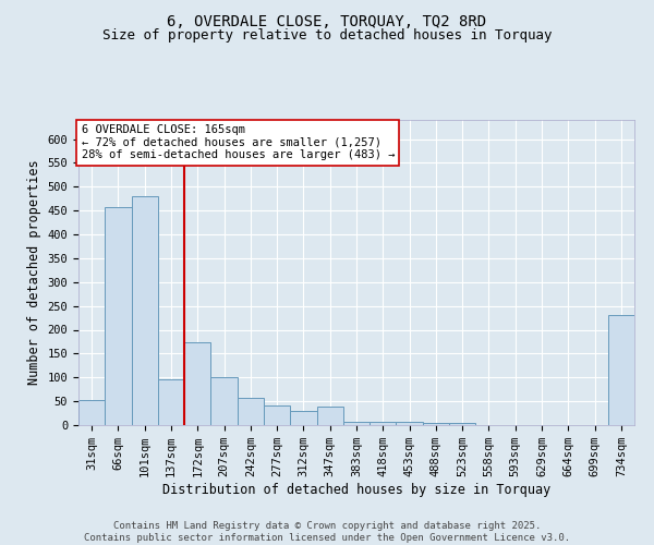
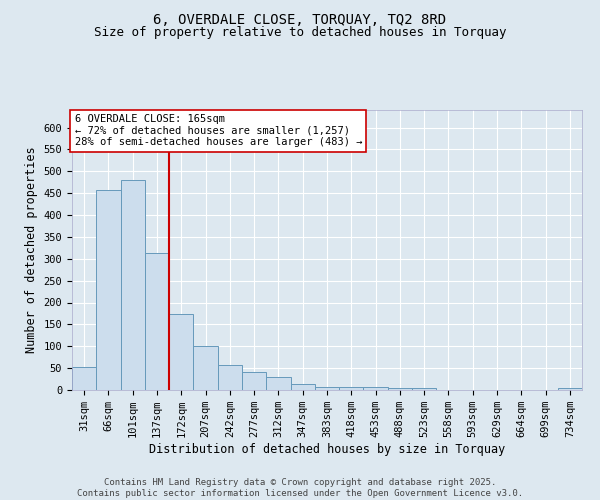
137sqm: 95 -> 313
347sqm: 40 -> 13
734sqm: 230 -> 5
